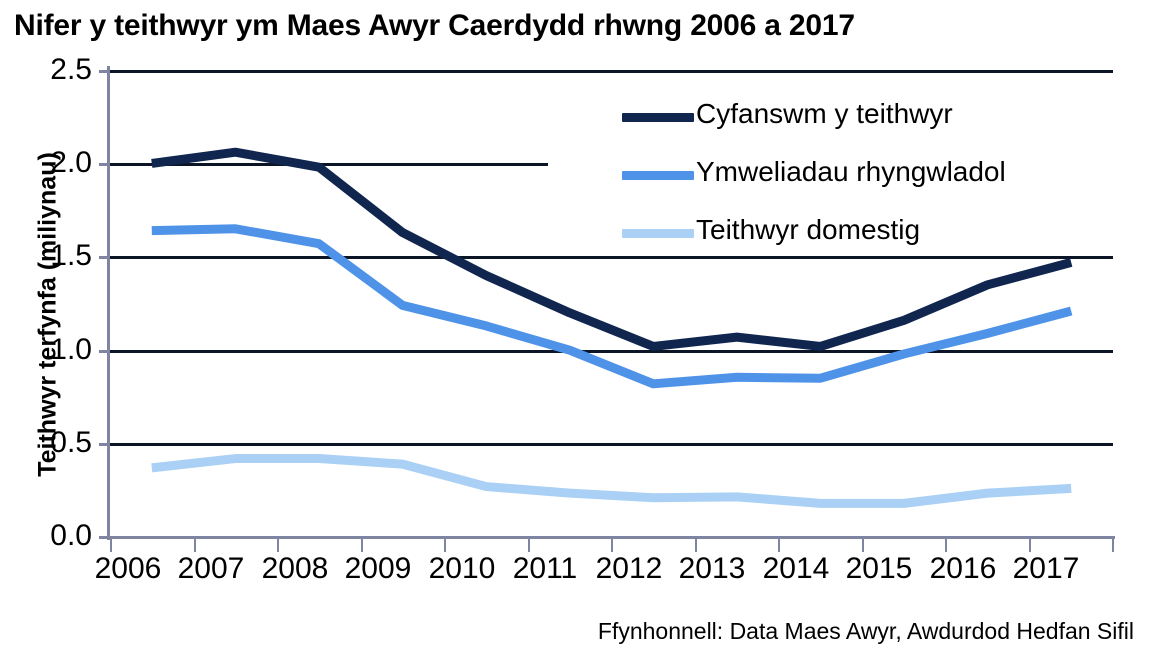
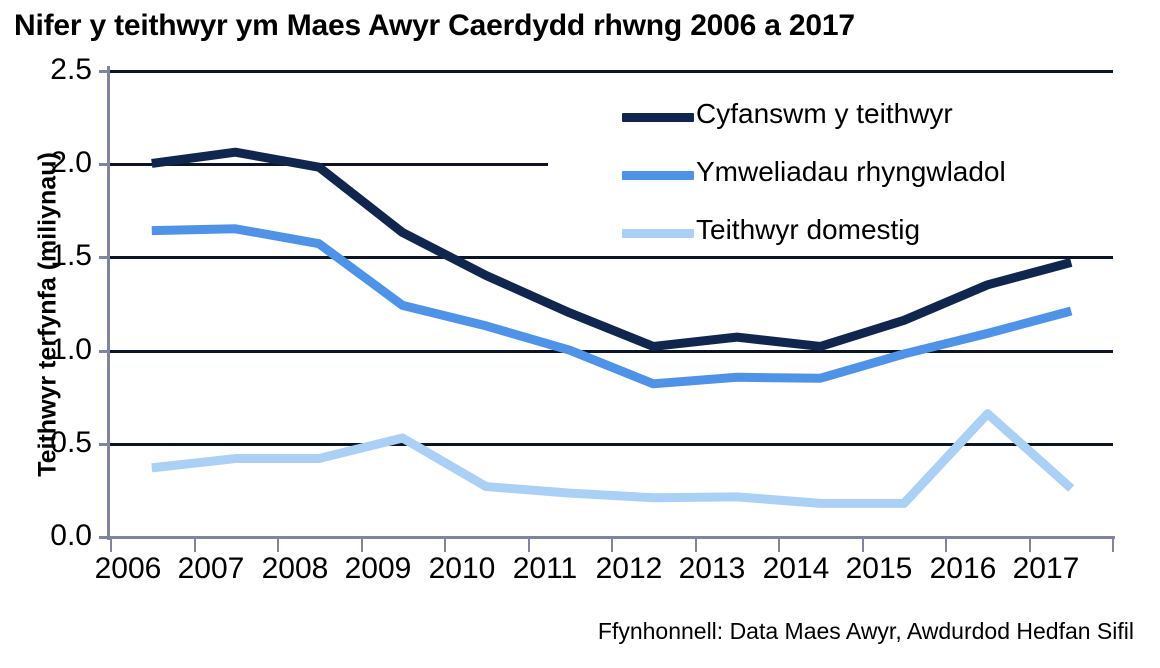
Teithwyr domestig/2009: 0.39 -> 0.53
Teithwyr domestig/2016: 0.23 -> 0.66
